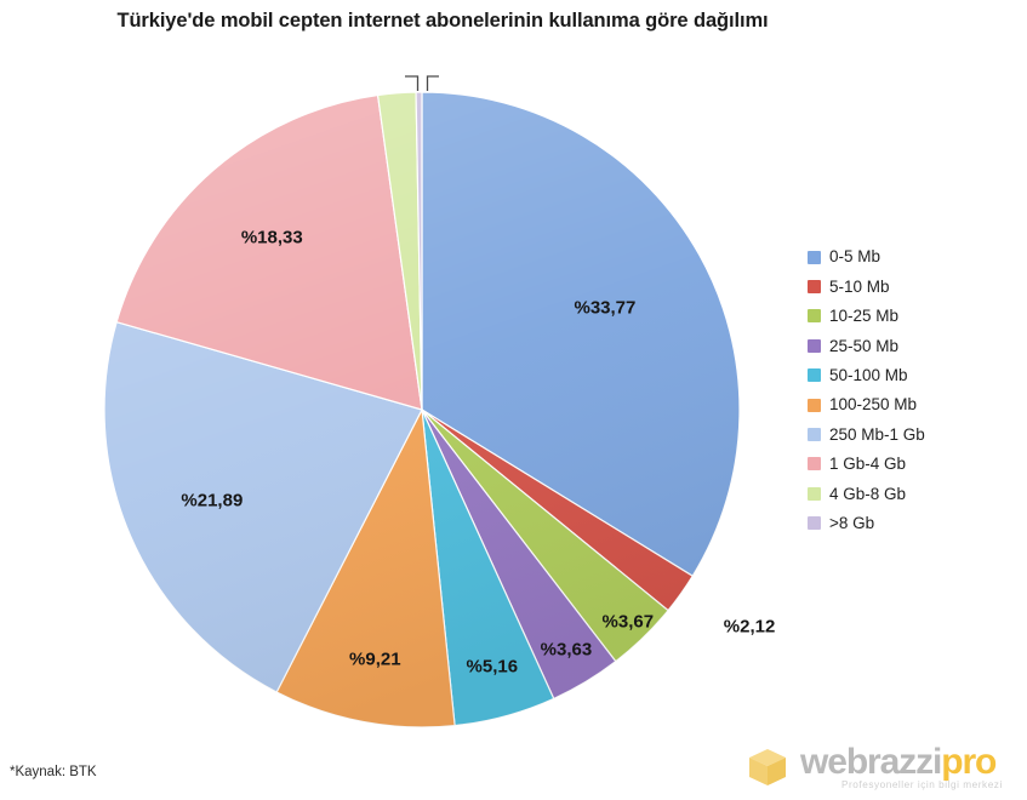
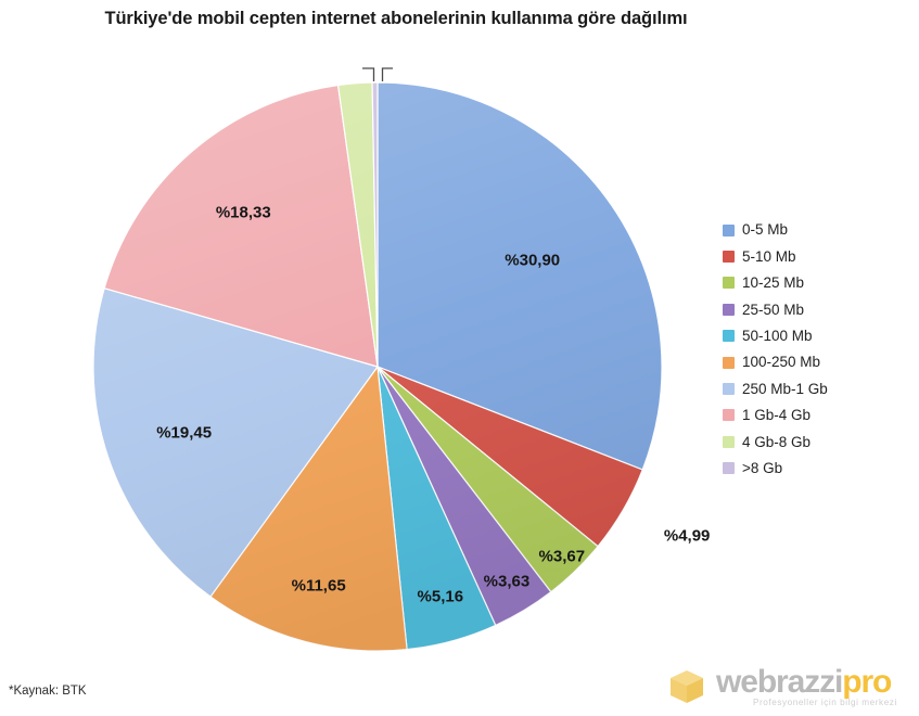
0-5 Mb: 33,77 -> 30,90
5-10 Mb: 2,12 -> 4,99
100-250 Mb: 9,21 -> 11,65
250 Mb-1 Gb: 21,89 -> 19,45
